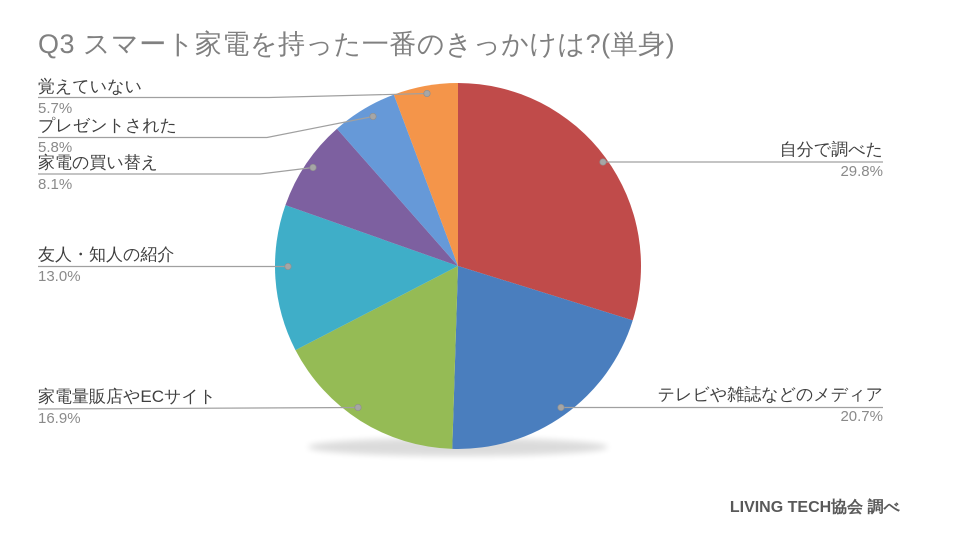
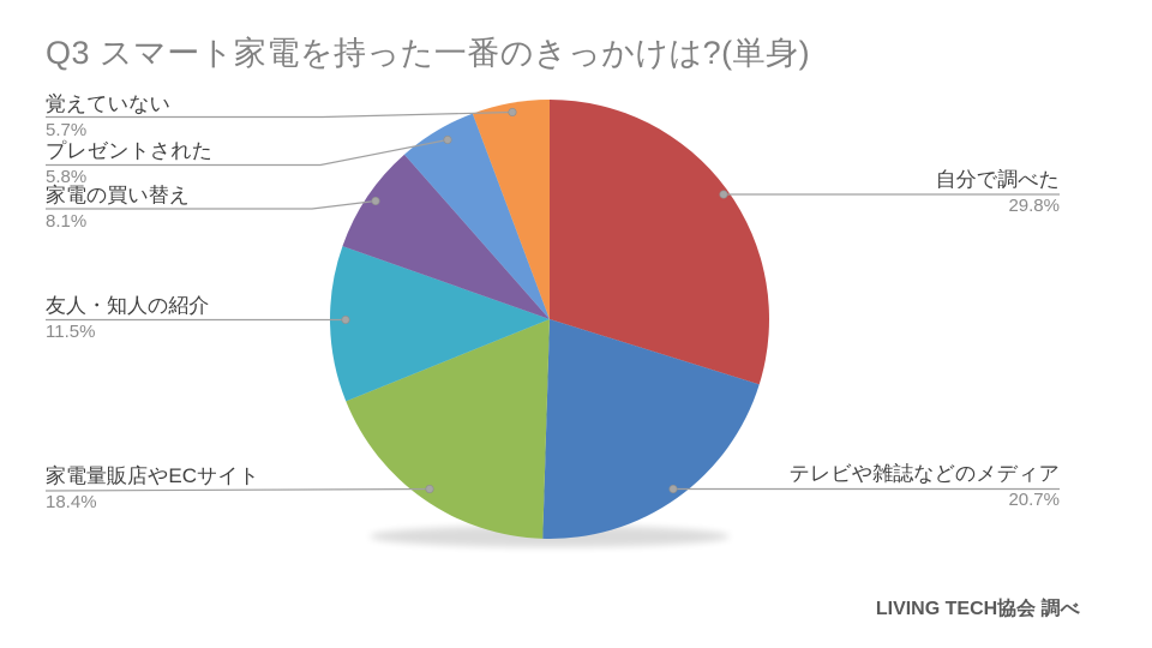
家電量販店やECサイト: 16.9% -> 18.4%
友人・知人の紹介: 13.0% -> 11.5%
